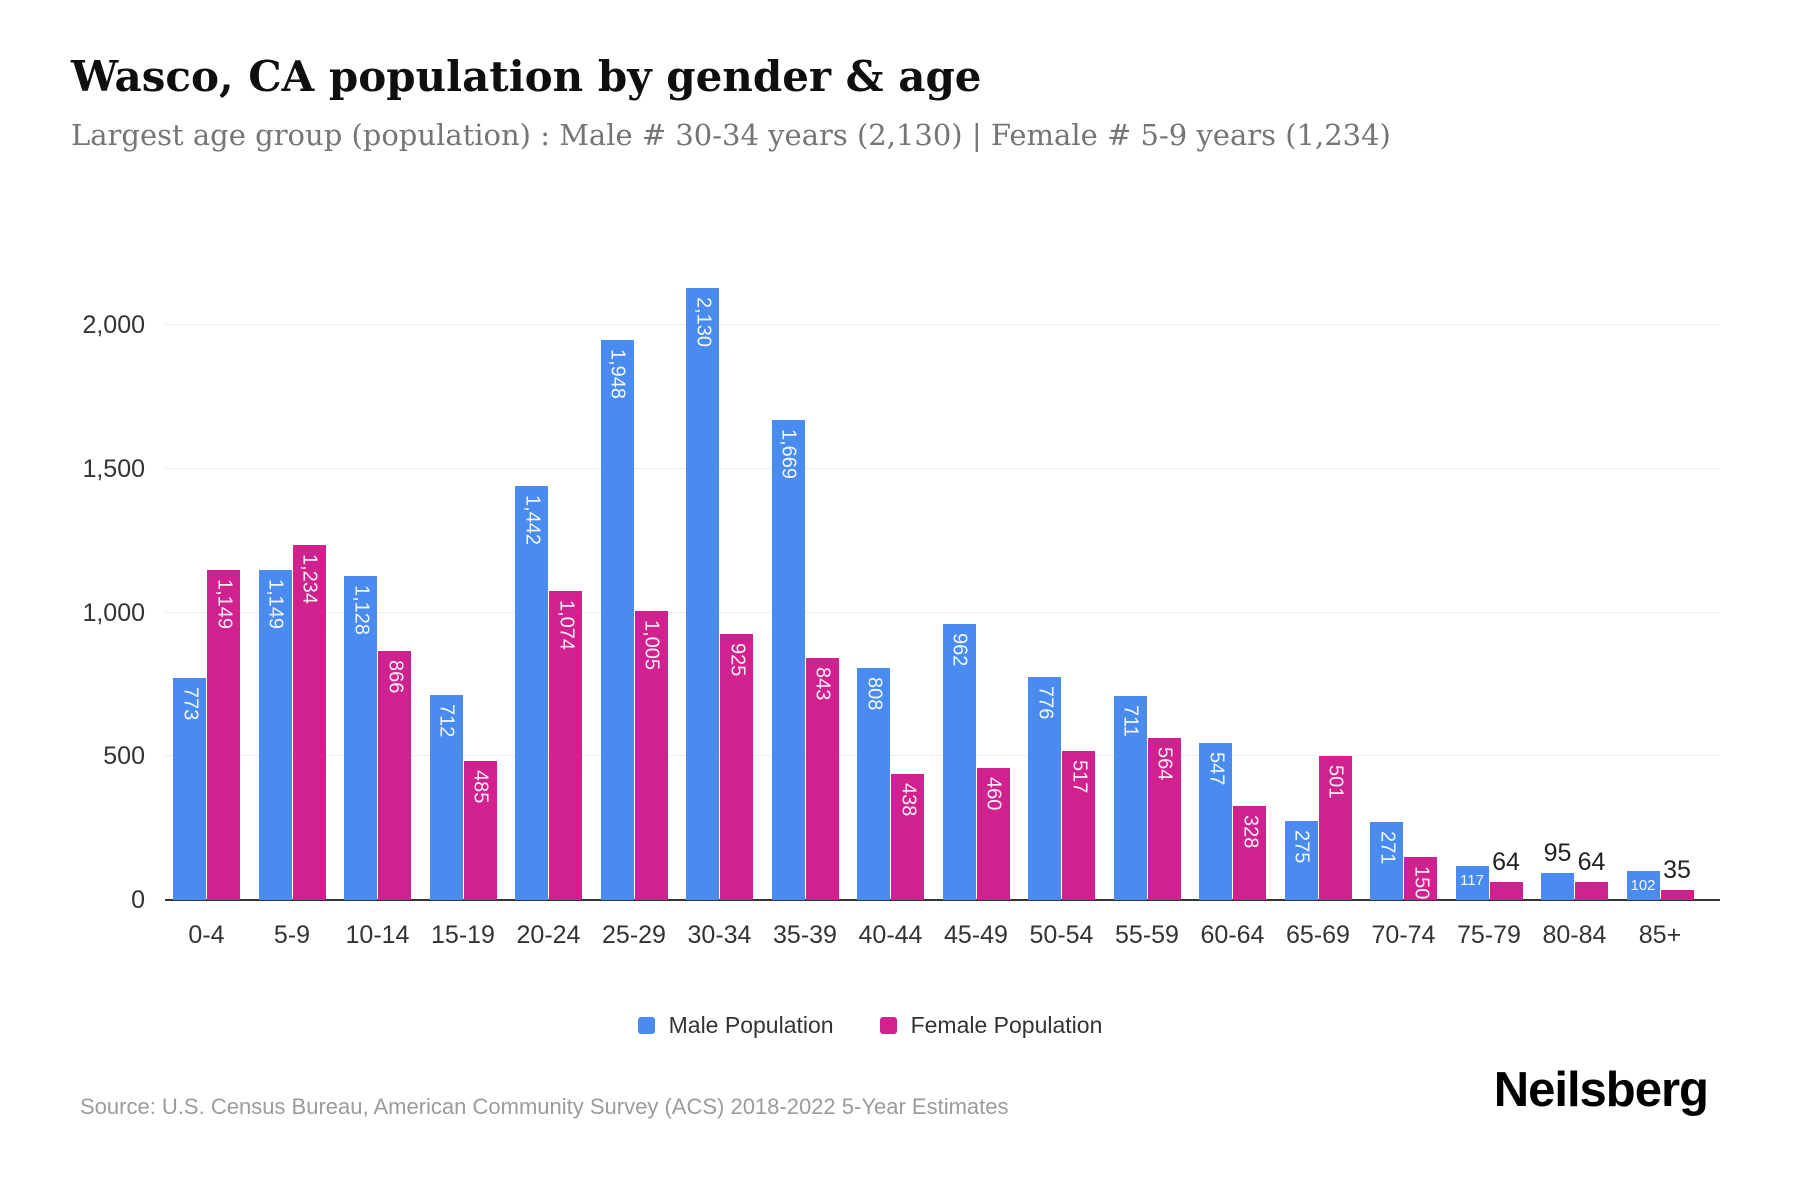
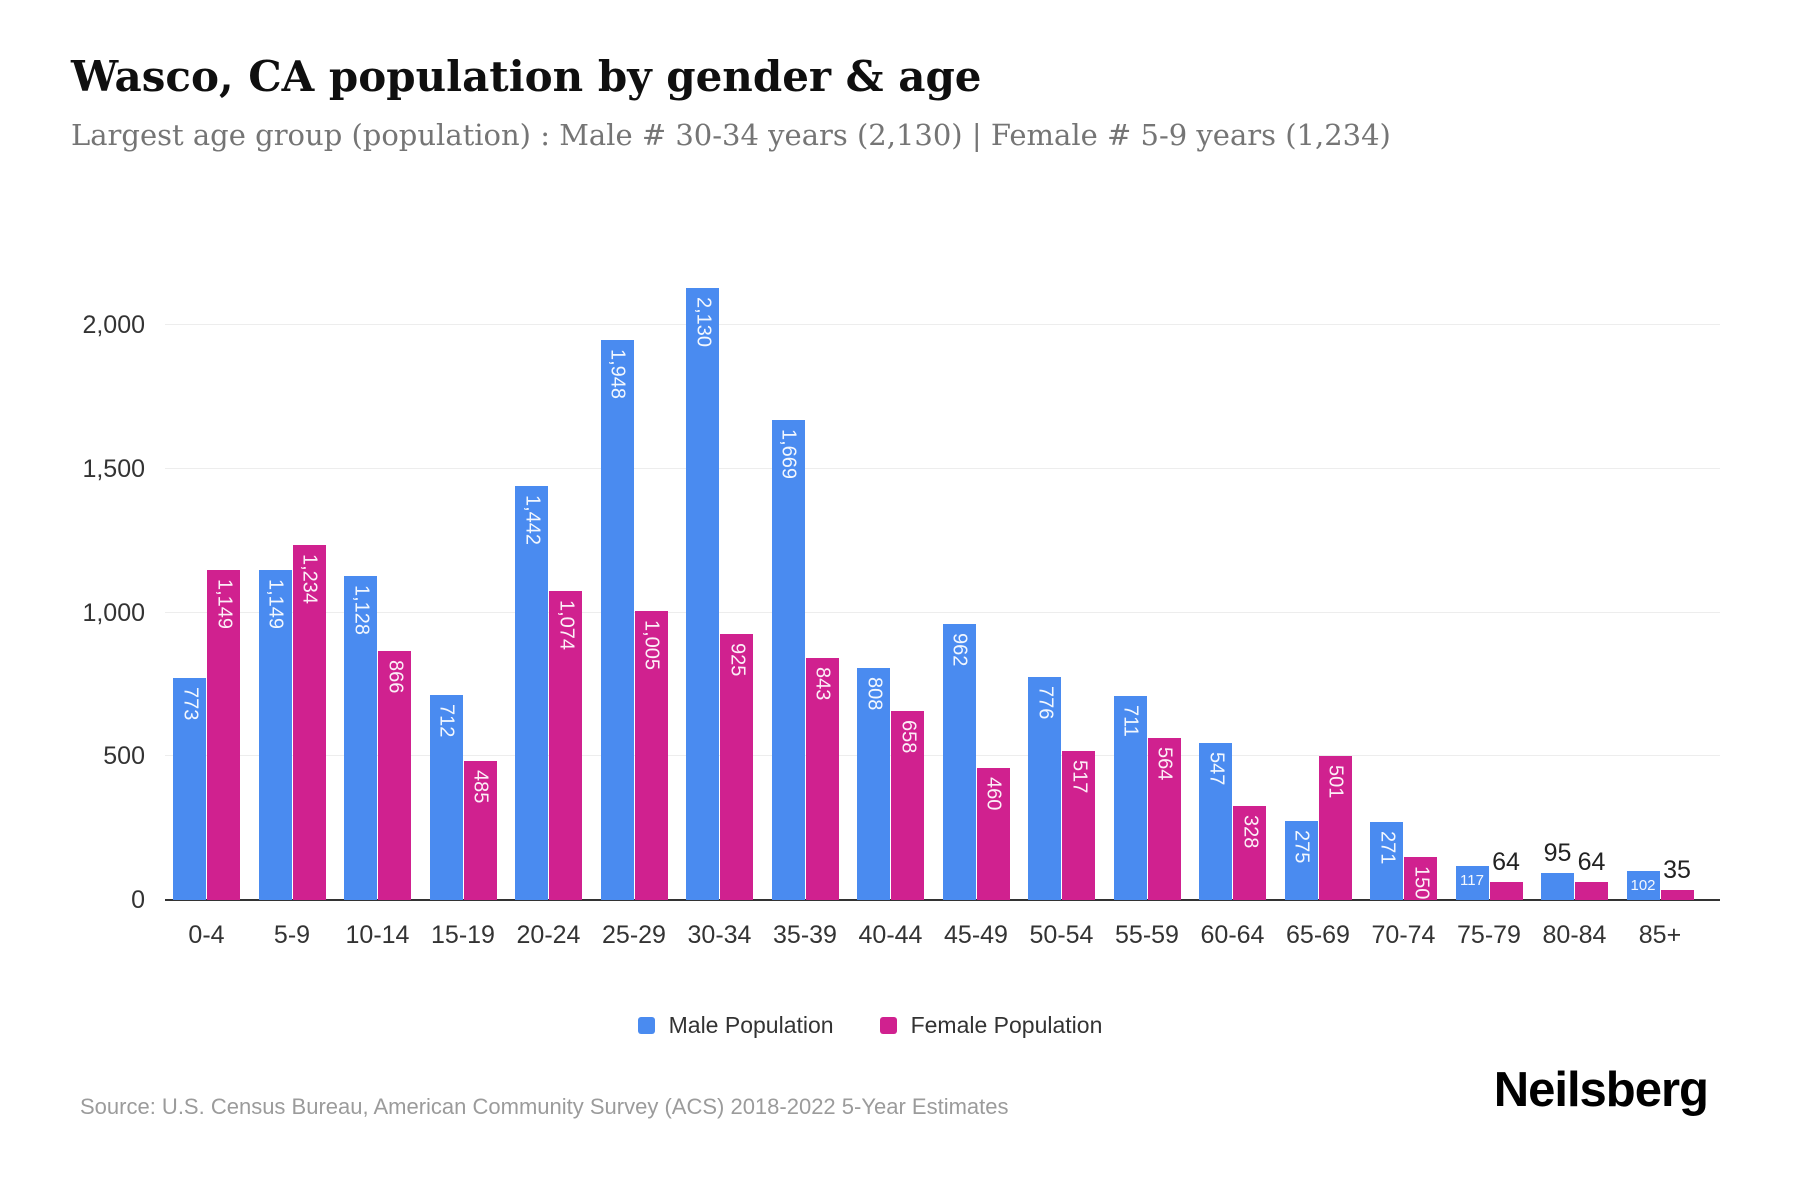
Female Population/40-44: 438 -> 658
